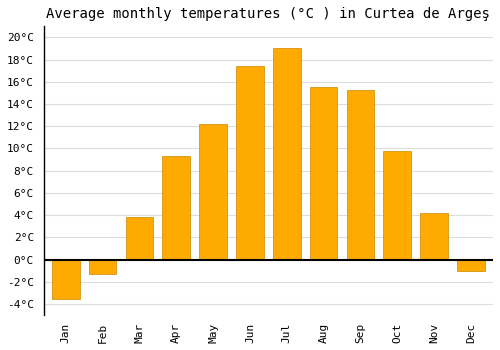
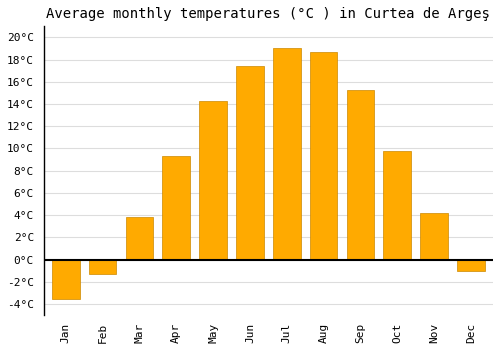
May: 12.2°C -> 14.3°C
Aug: 15.5°C -> 18.7°C
